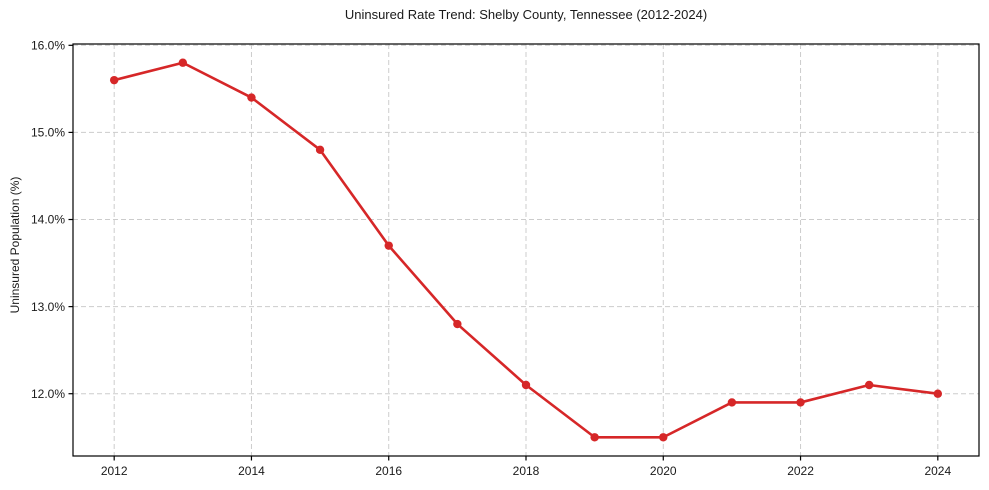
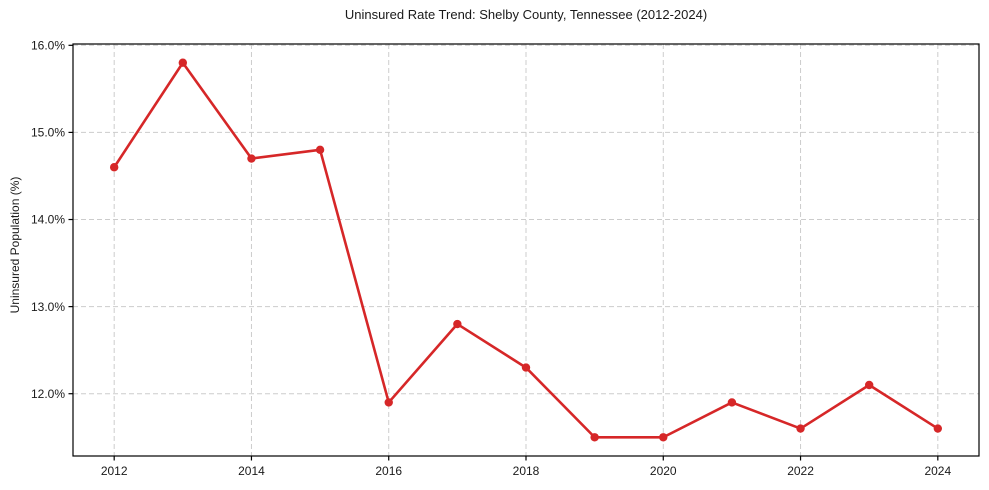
2012: 15.6% -> 14.6%
2014: 15.4% -> 14.7%
2016: 13.7% -> 11.9%
2018: 12.1% -> 12.3%
2022: 11.9% -> 11.6%
2024: 12.0% -> 11.6%
